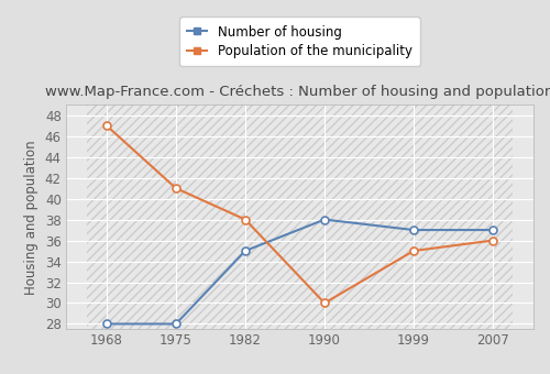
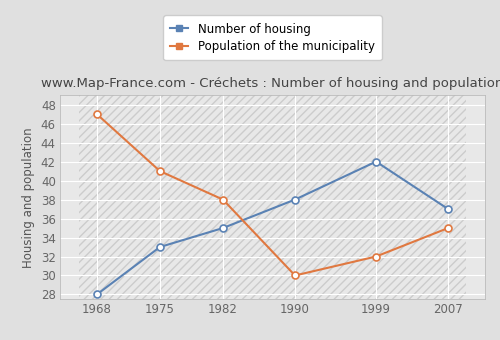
Number of housing/1975: 28 -> 33
Number of housing/1999: 37 -> 42
Population of the municipality/1999: 35 -> 32
Population of the municipality/2007: 36 -> 35
